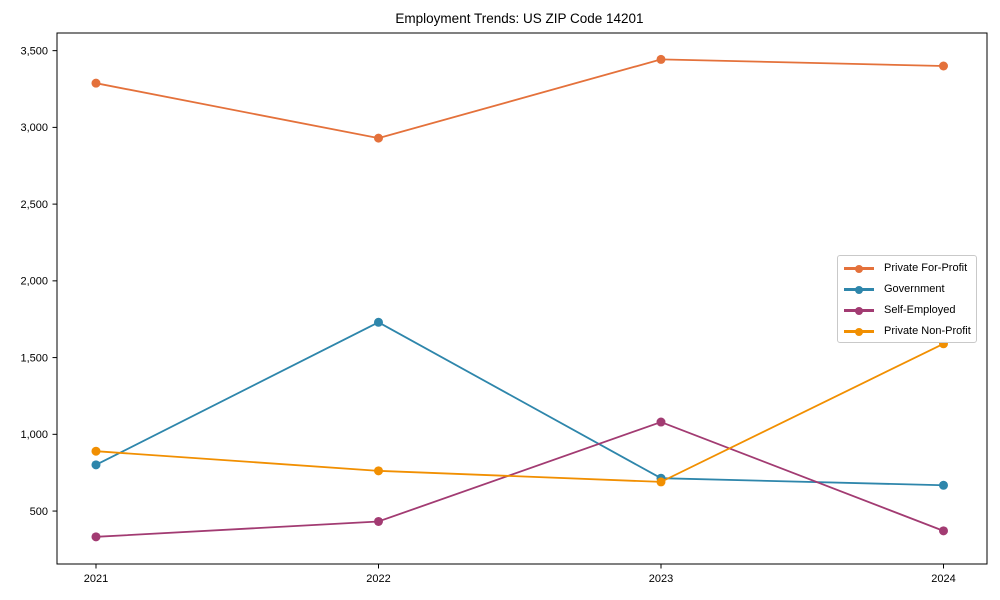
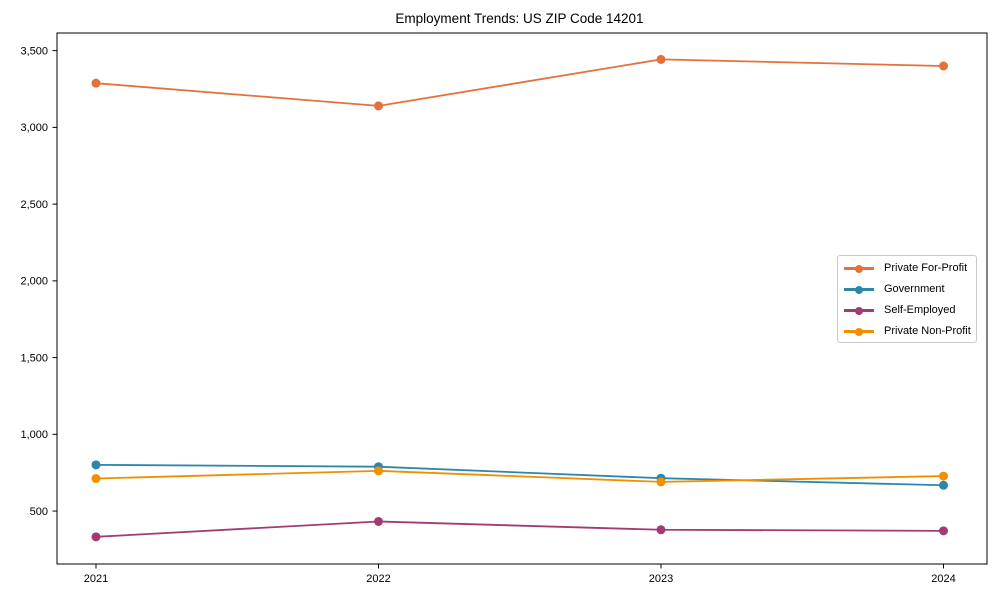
Private Non-Profit/2021: 890 -> 710
Private For-Profit/2022: 2930 -> 3140
Government/2022: 1730 -> 790
Self-Employed/2023: 1080 -> 380
Private Non-Profit/2024: 1590 -> 730
